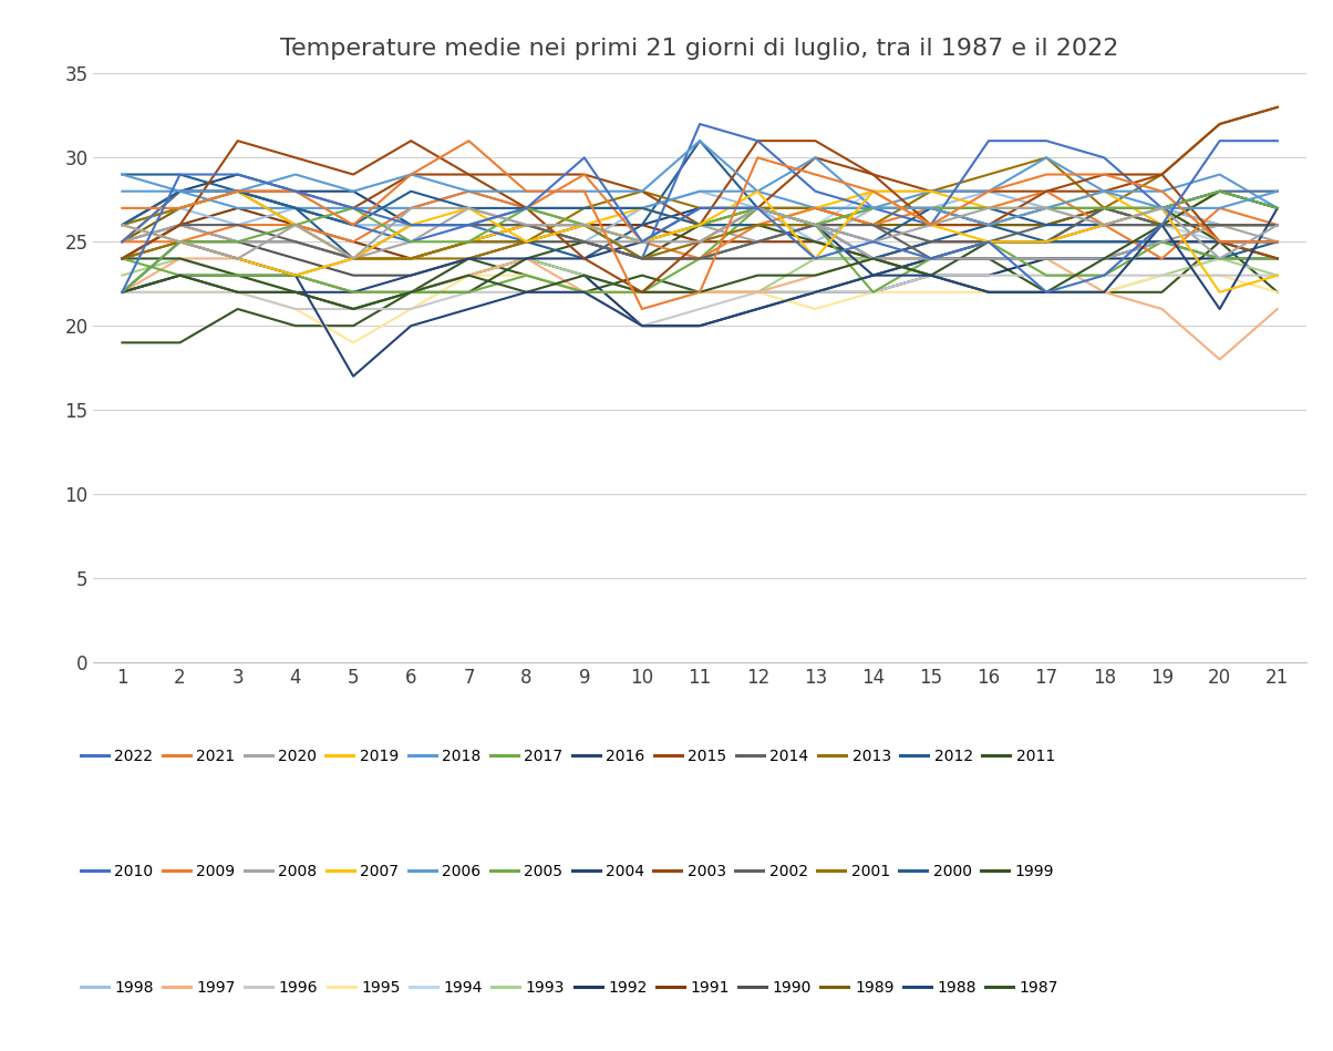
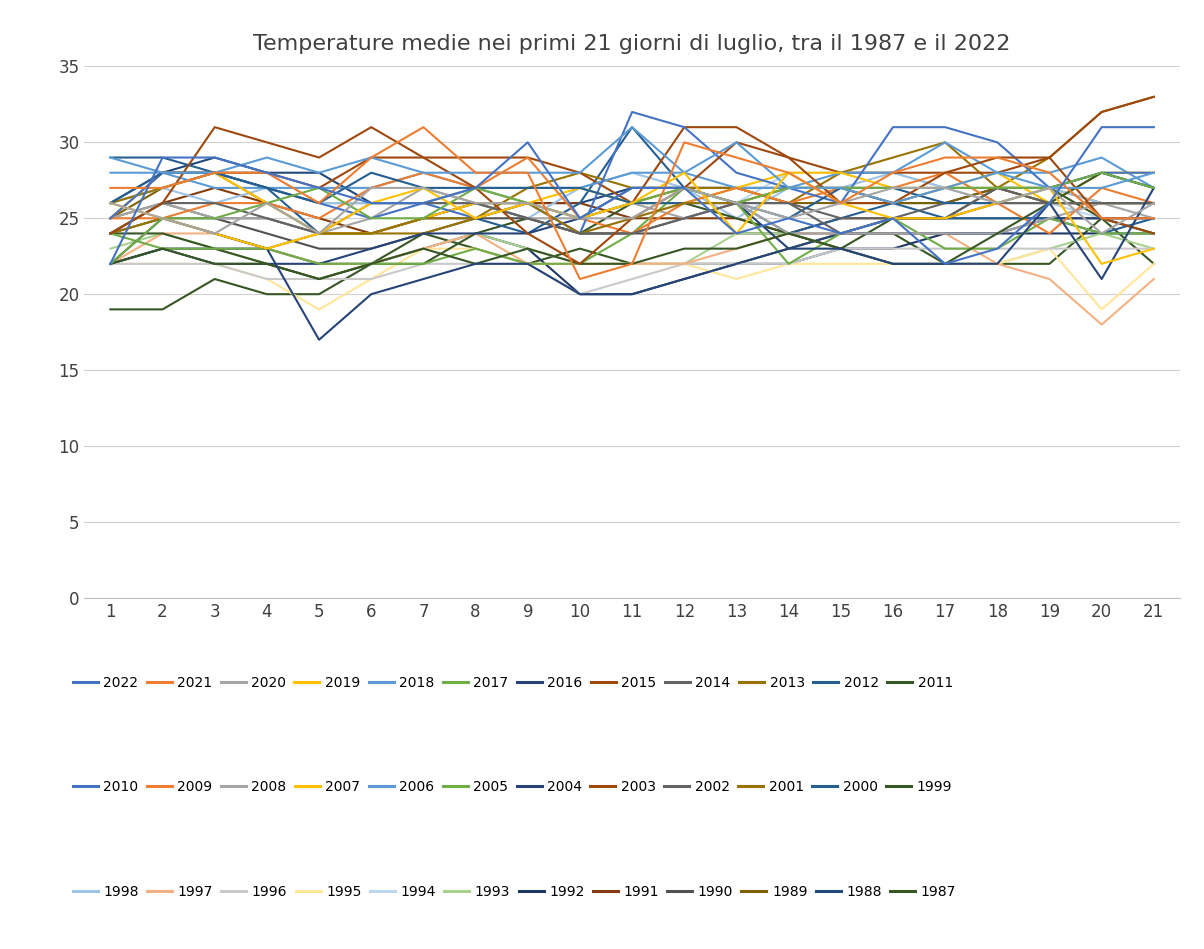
1995/20: 23 -> 19
